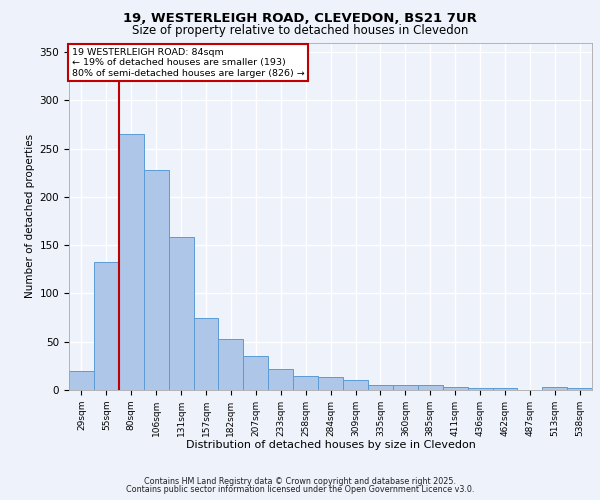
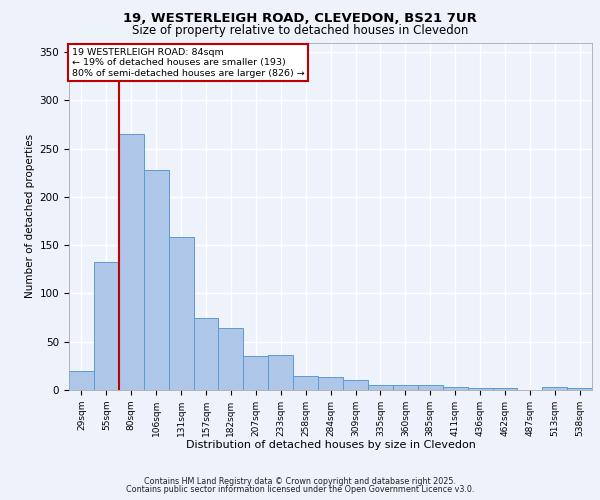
182sqm: 53 -> 64
233sqm: 22 -> 36
